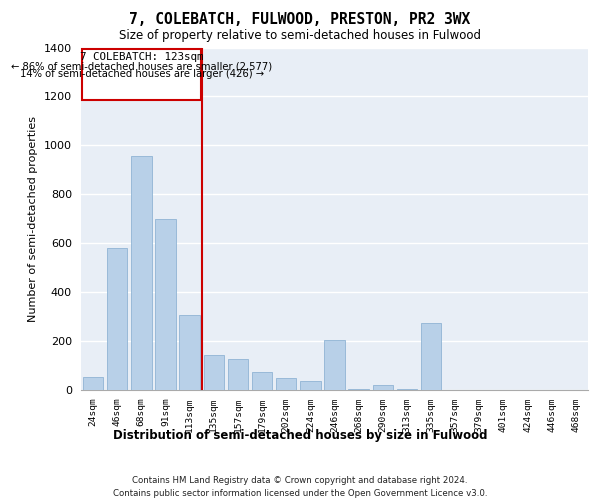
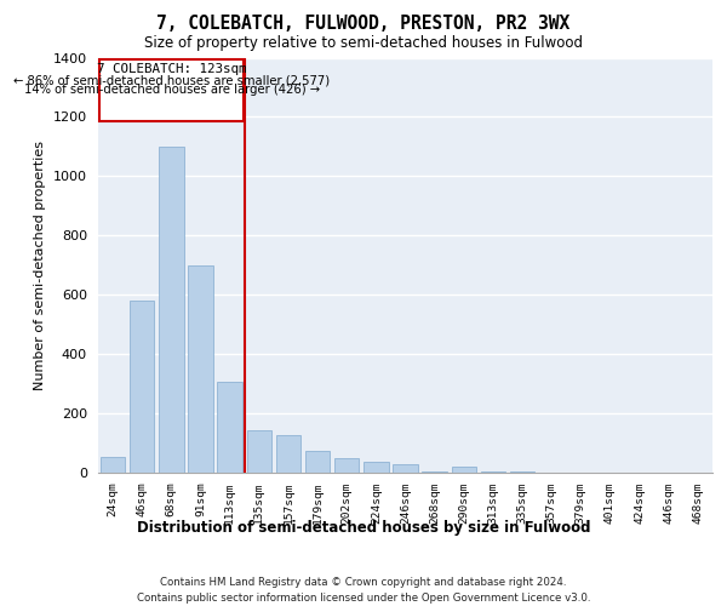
68sqm: 955 -> 1100
246sqm: 205 -> 28
335sqm: 275 -> 3
